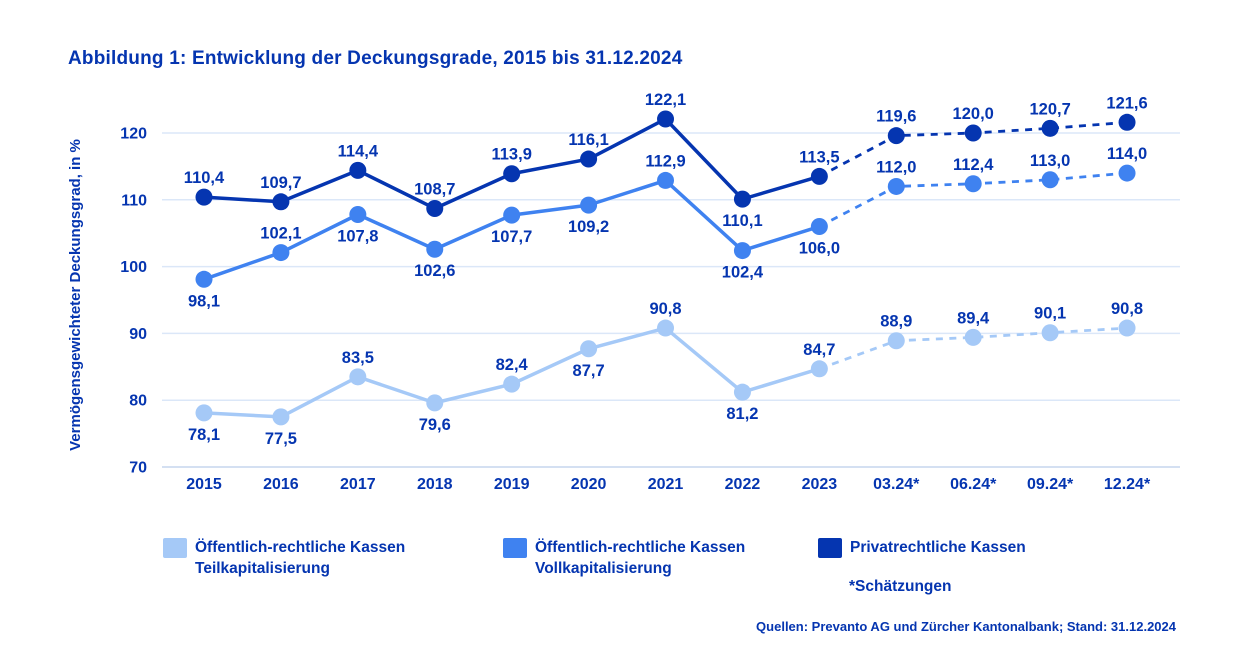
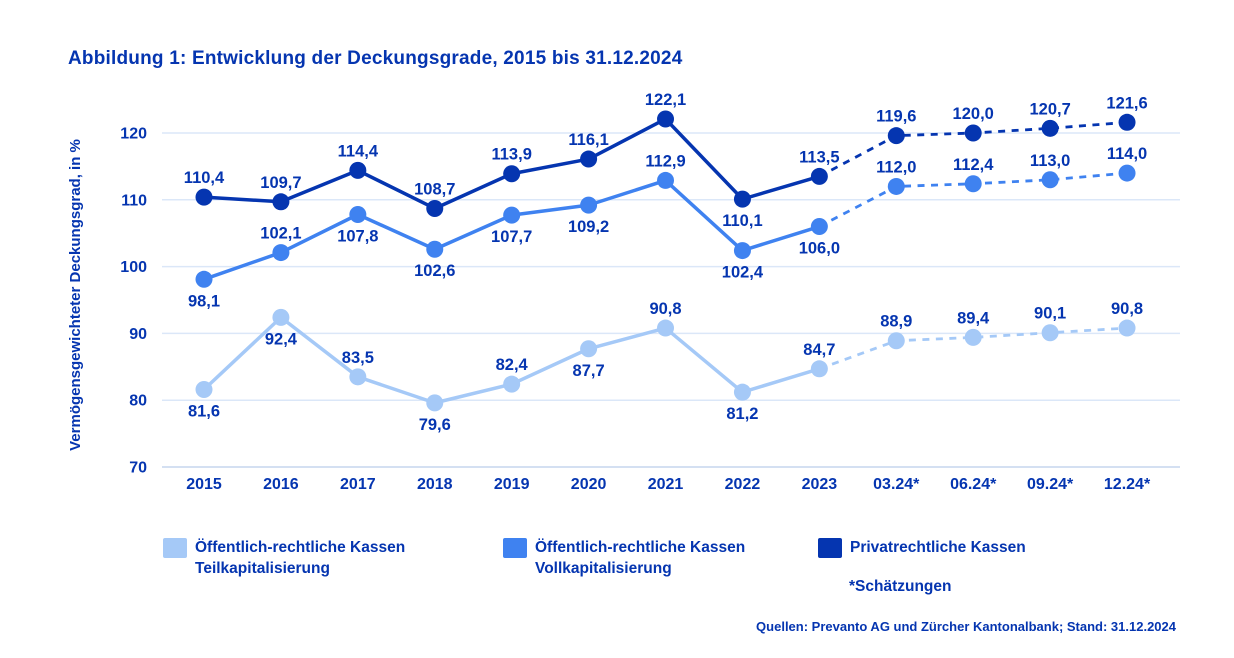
Öffentlich-rechtliche Kassen Teilkapitalisierung/2015: 78,1 -> 81,6
Öffentlich-rechtliche Kassen Teilkapitalisierung/2016: 77,5 -> 92,4
